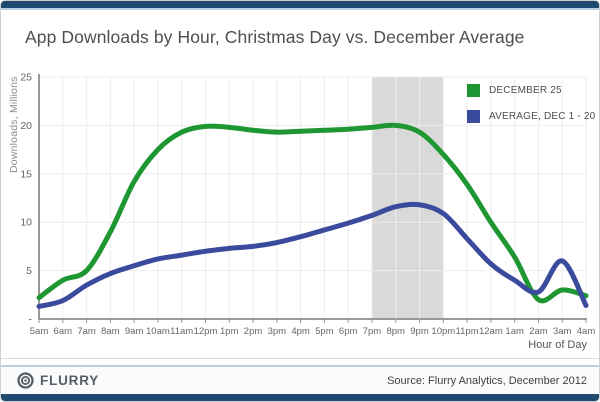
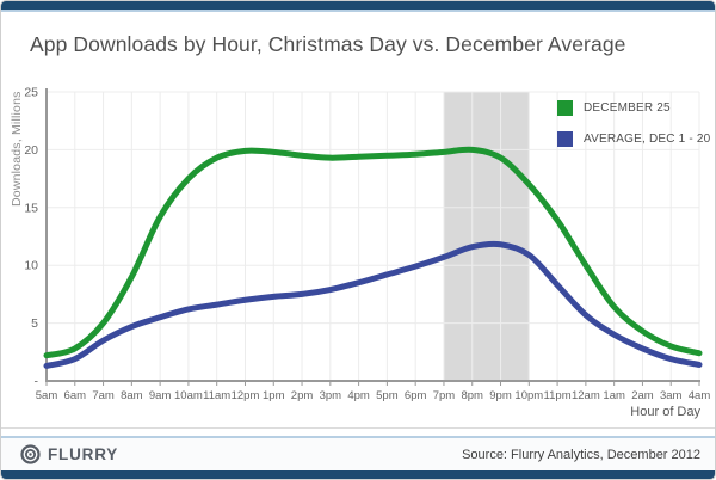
DECEMBER 25/6am: 4 -> 3
DECEMBER 25/2am: 2 -> 4
AVERAGE, DEC 1 - 20/3am: 6 -> 2
